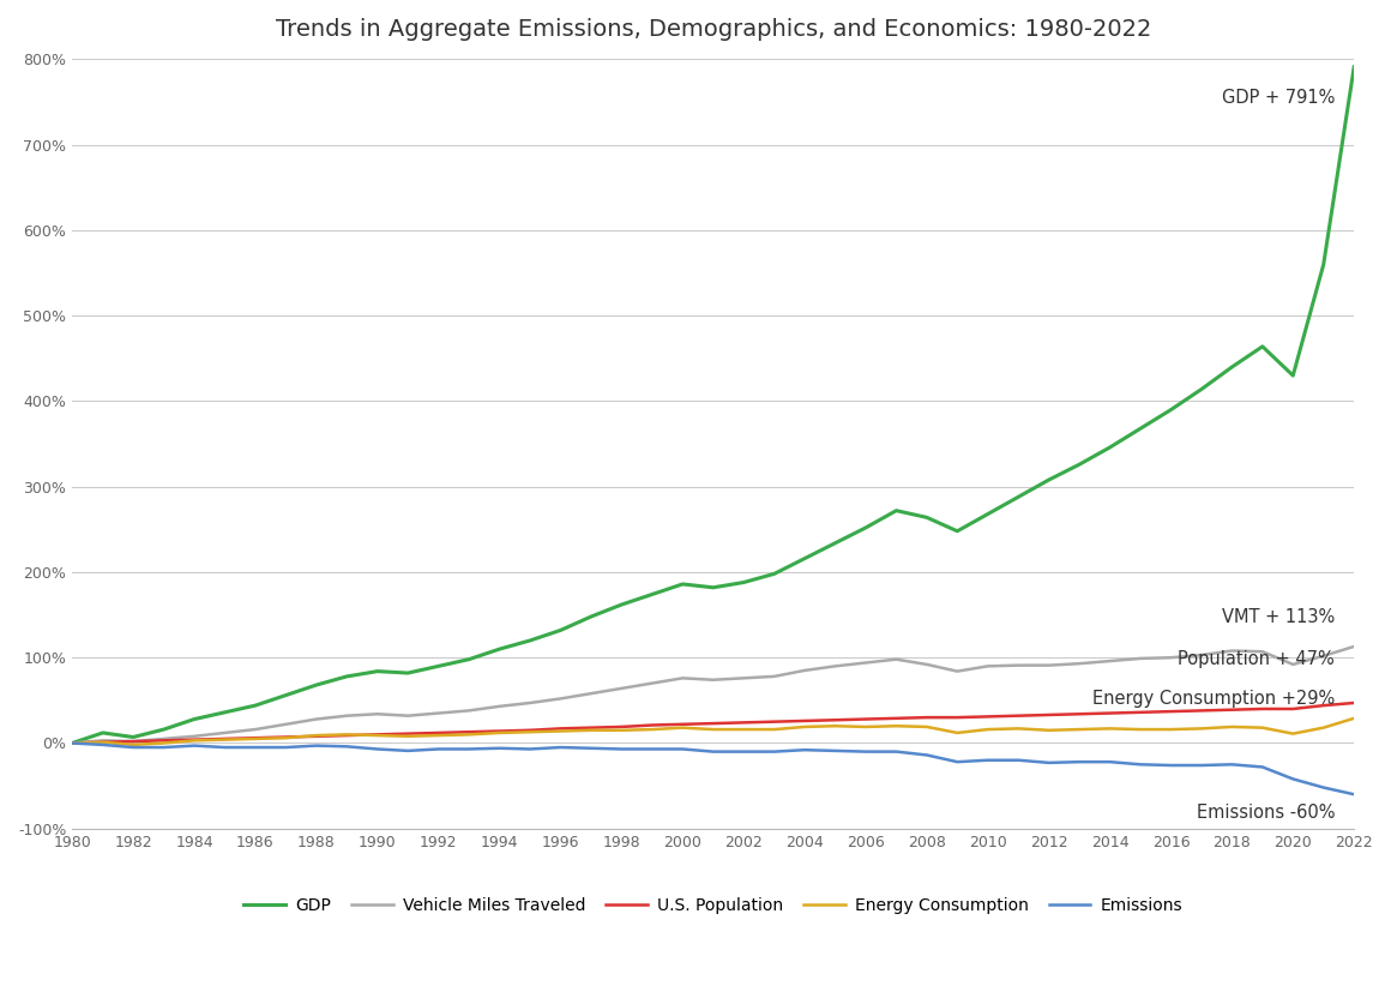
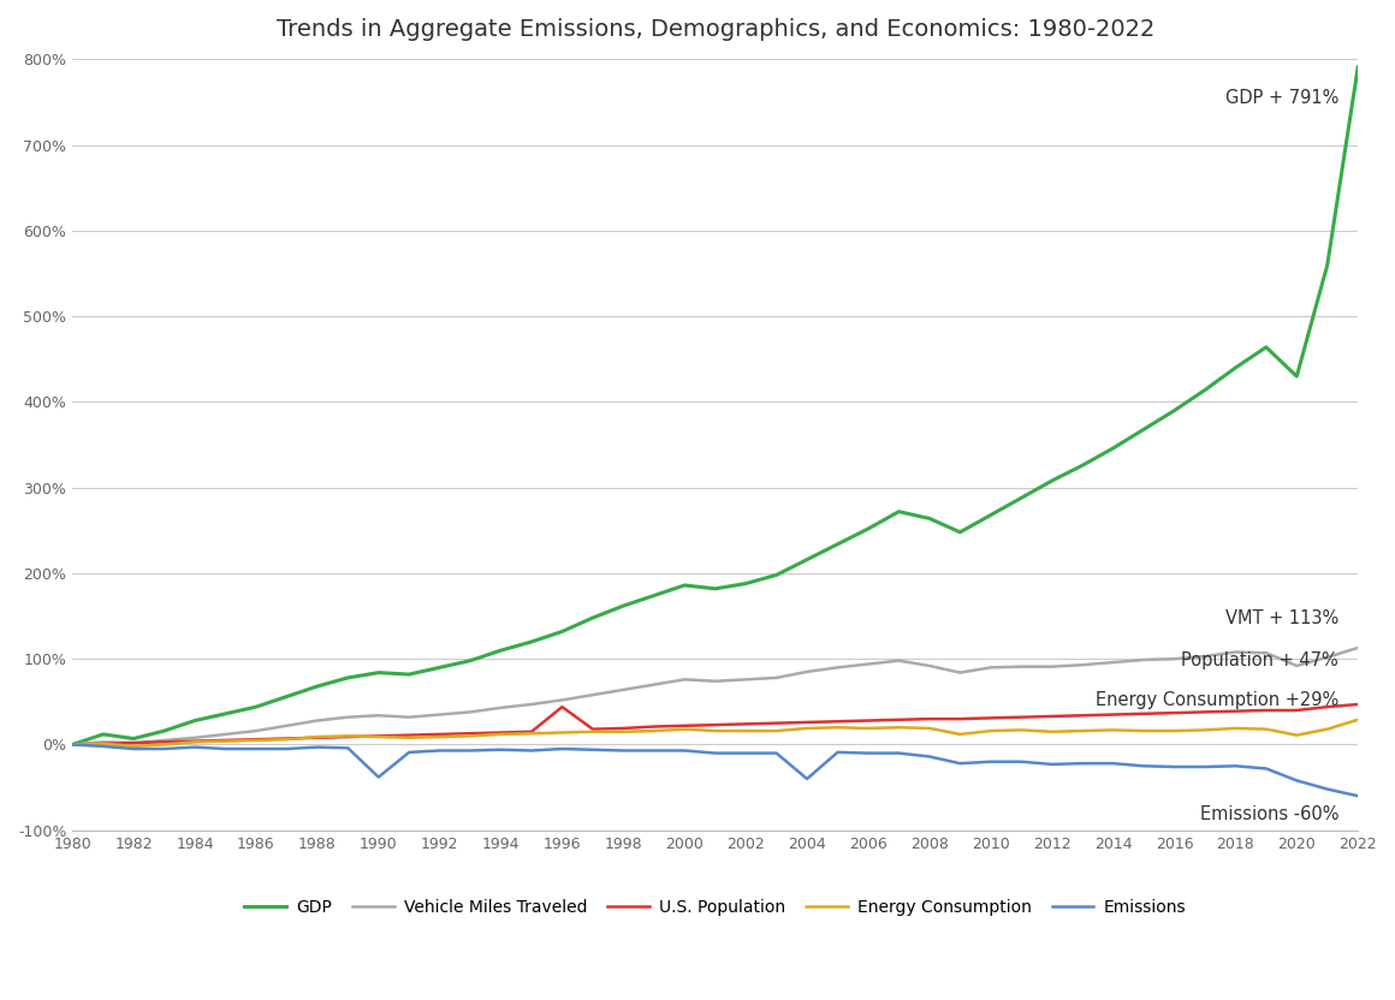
Emissions/1990: -7% -> -38%
U.S. Population/1996: 17% -> 44%
Emissions/2004: -8% -> -40%
